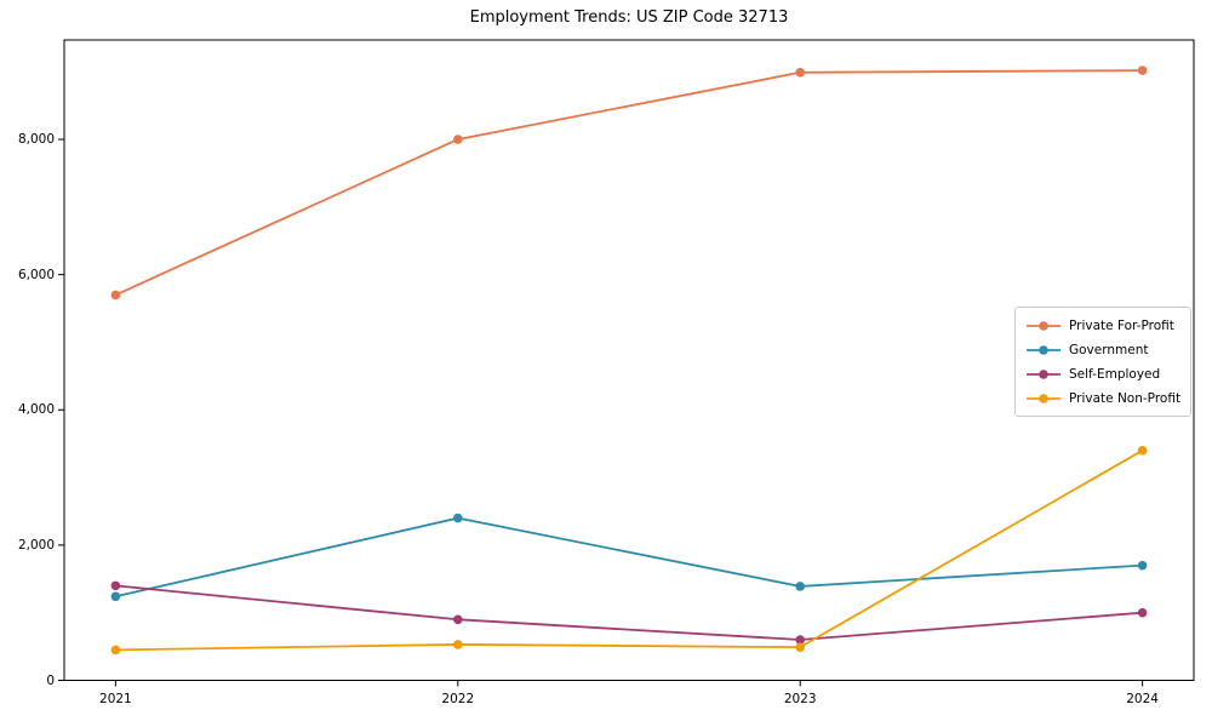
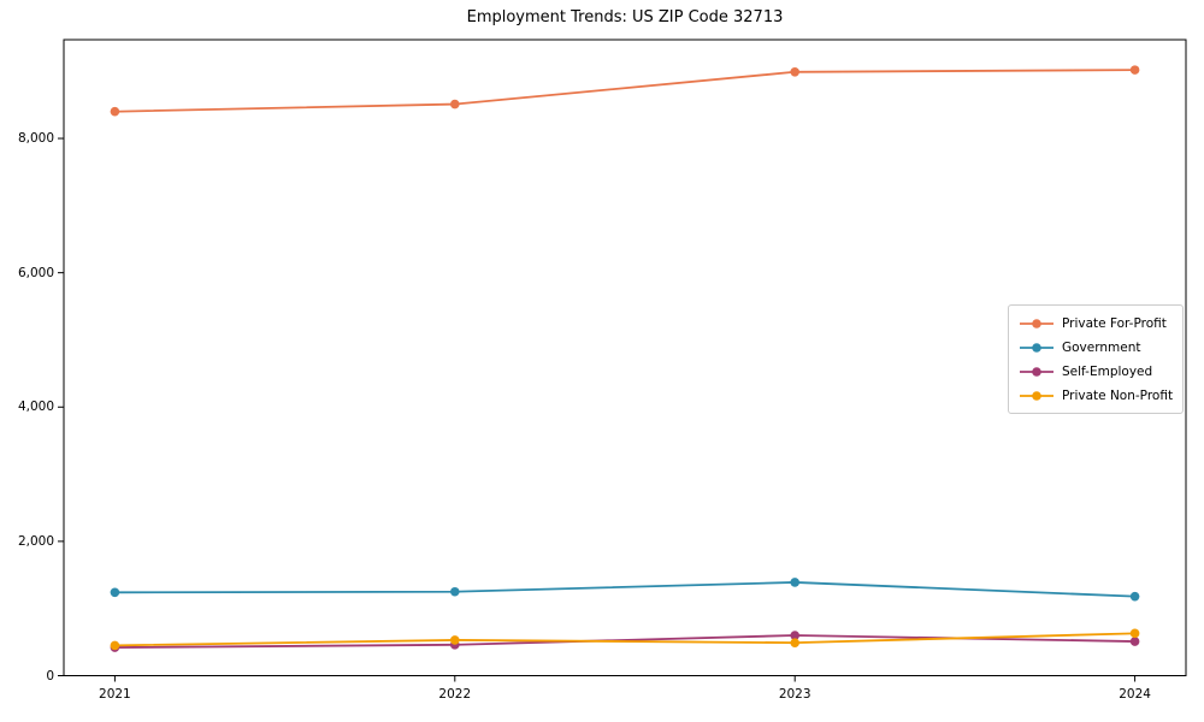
Private For-Profit/2021: 5700 -> 8400
Self-Employed/2021: 1400 -> 400
Private For-Profit/2022: 8000 -> 8500
Government/2022: 2400 -> 1200
Self-Employed/2022: 900 -> 500
Government/2024: 1700 -> 1200
Self-Employed/2024: 1000 -> 500
Private Non-Profit/2024: 3400 -> 600
